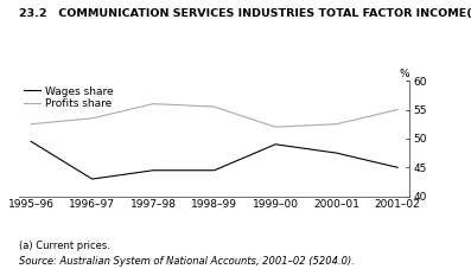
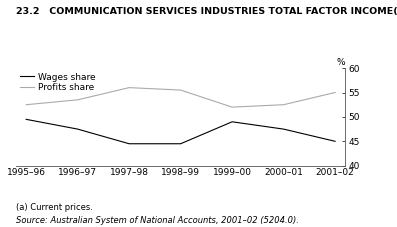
Wages share/1996–97: 43.0 -> 47.5
